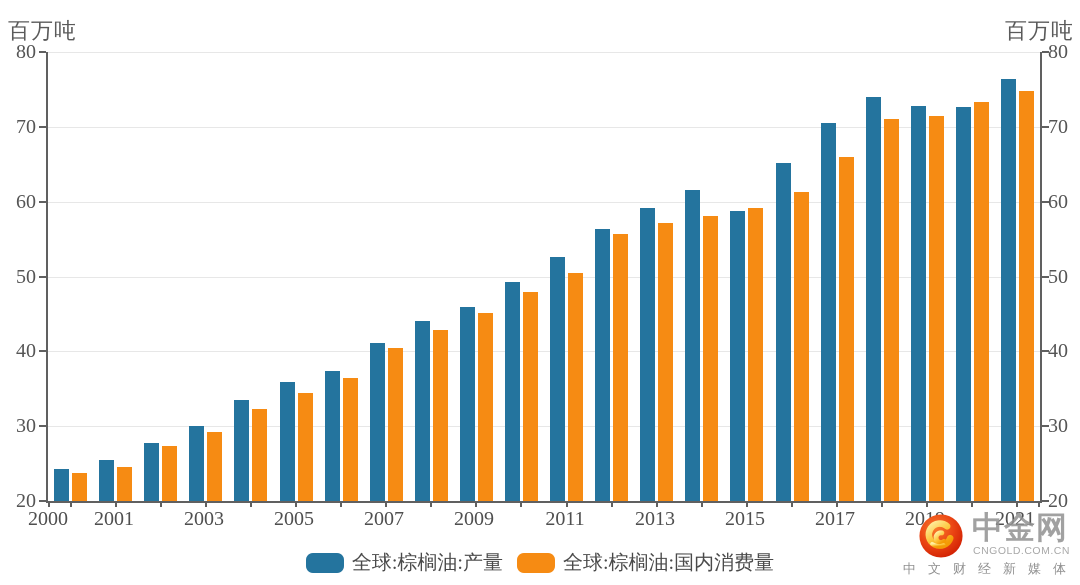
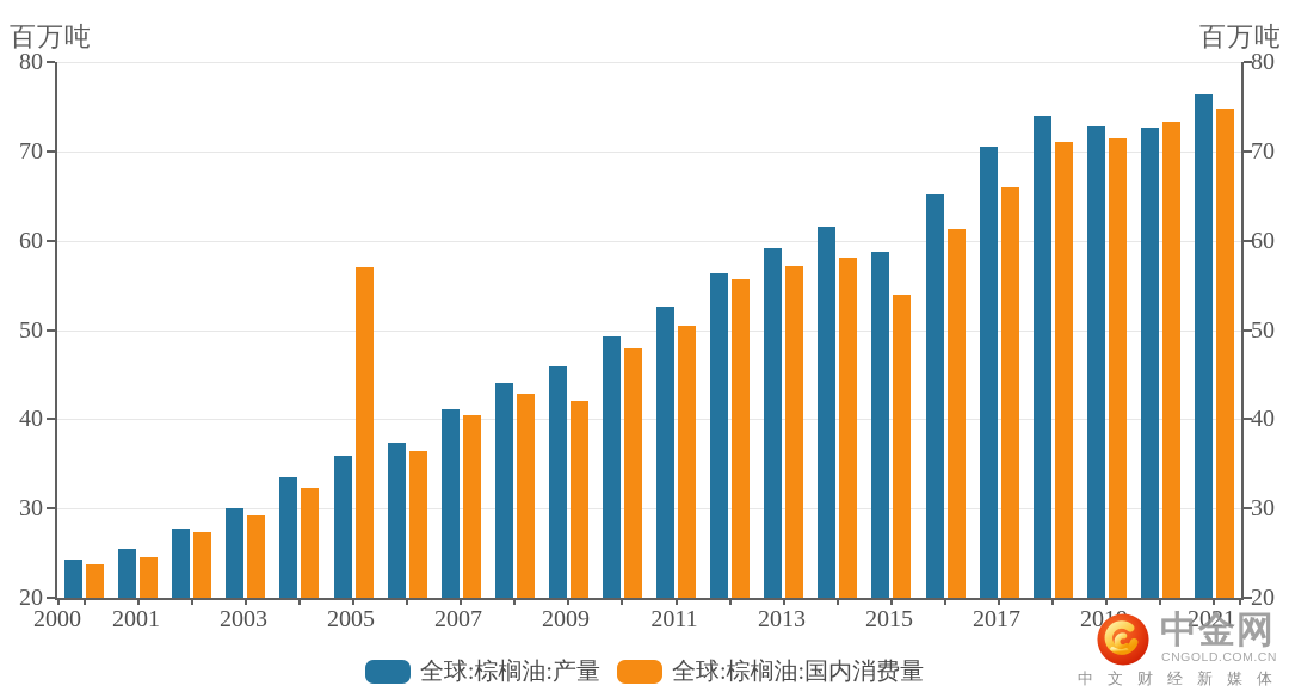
全球:棕榈油:国内消费量/2005: 34 -> 57
全球:棕榈油:国内消费量/2009: 45 -> 42
全球:棕榈油:国内消费量/2015: 59 -> 54
